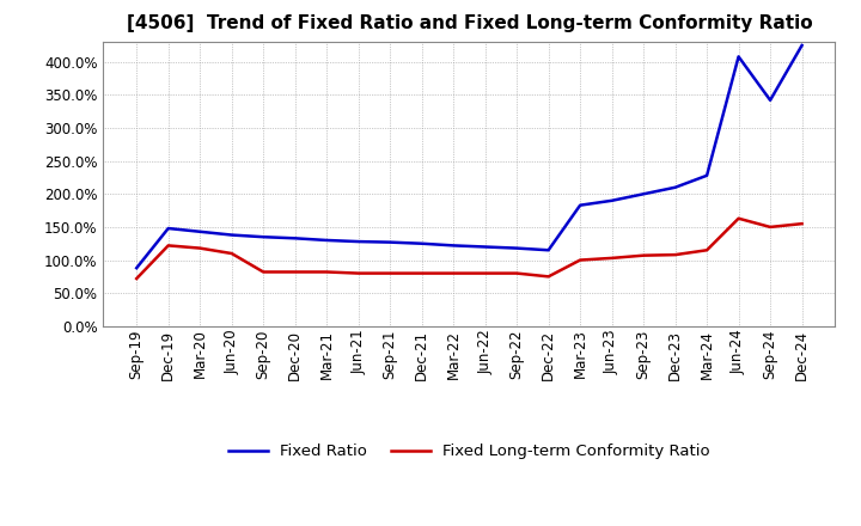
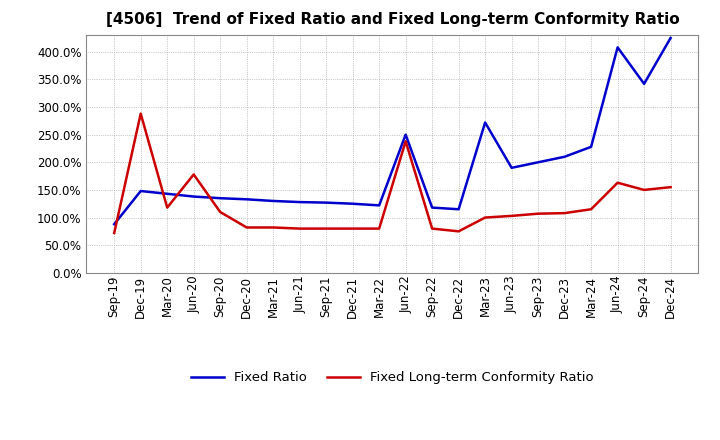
Fixed Long-term Conformity Ratio/Dec-19: 122% -> 288%
Fixed Long-term Conformity Ratio/Jun-20: 110% -> 178%
Fixed Long-term Conformity Ratio/Sep-20: 82% -> 110%
Fixed Ratio/Jun-22: 120% -> 250%
Fixed Long-term Conformity Ratio/Jun-22: 80% -> 238%
Fixed Ratio/Mar-23: 183% -> 272%
